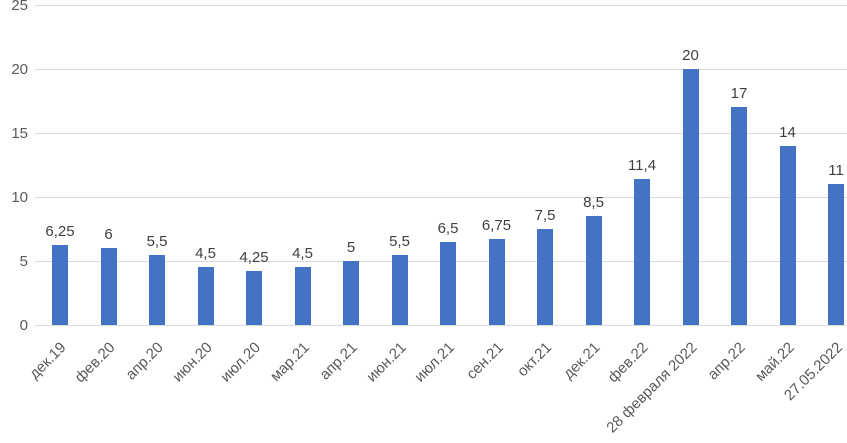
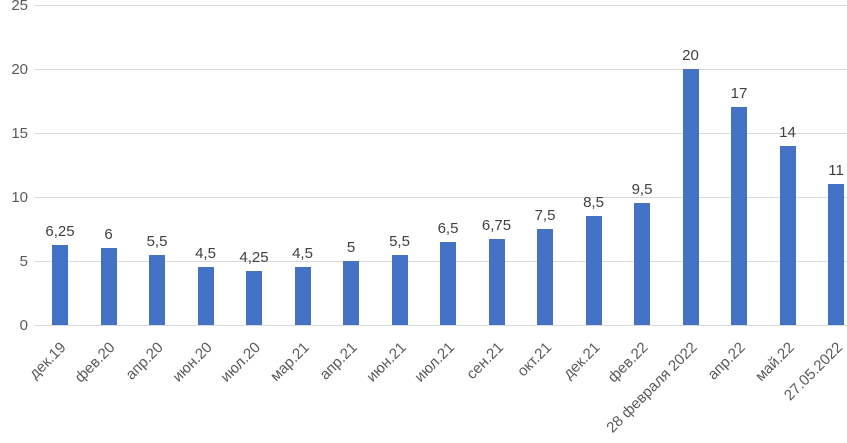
фев.22: 11,4 -> 9,5
